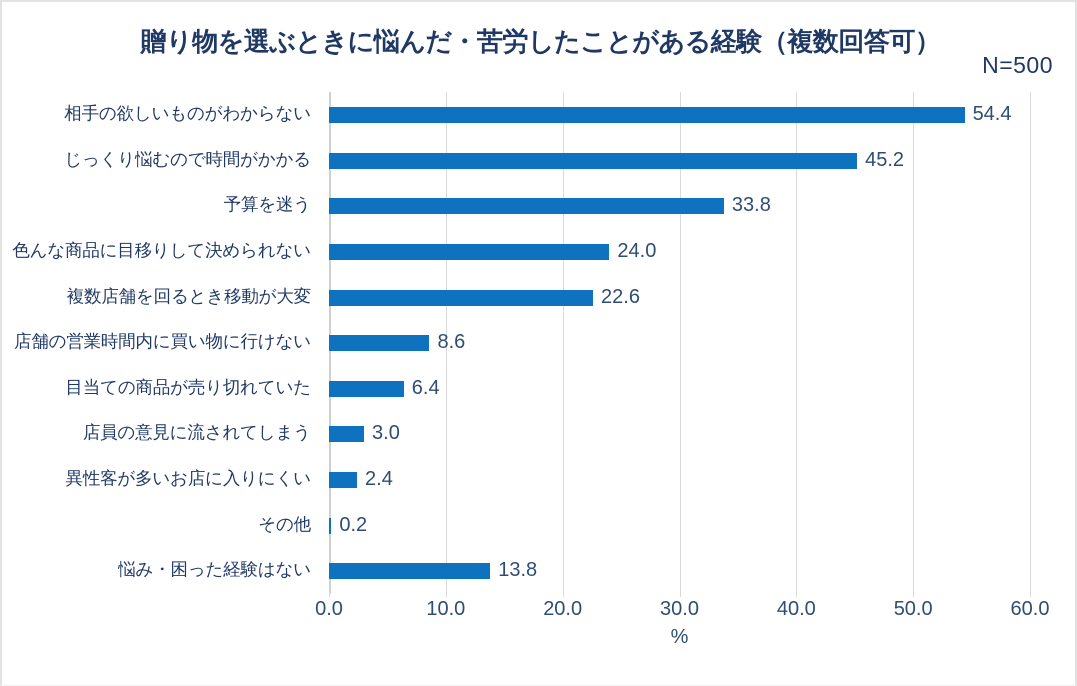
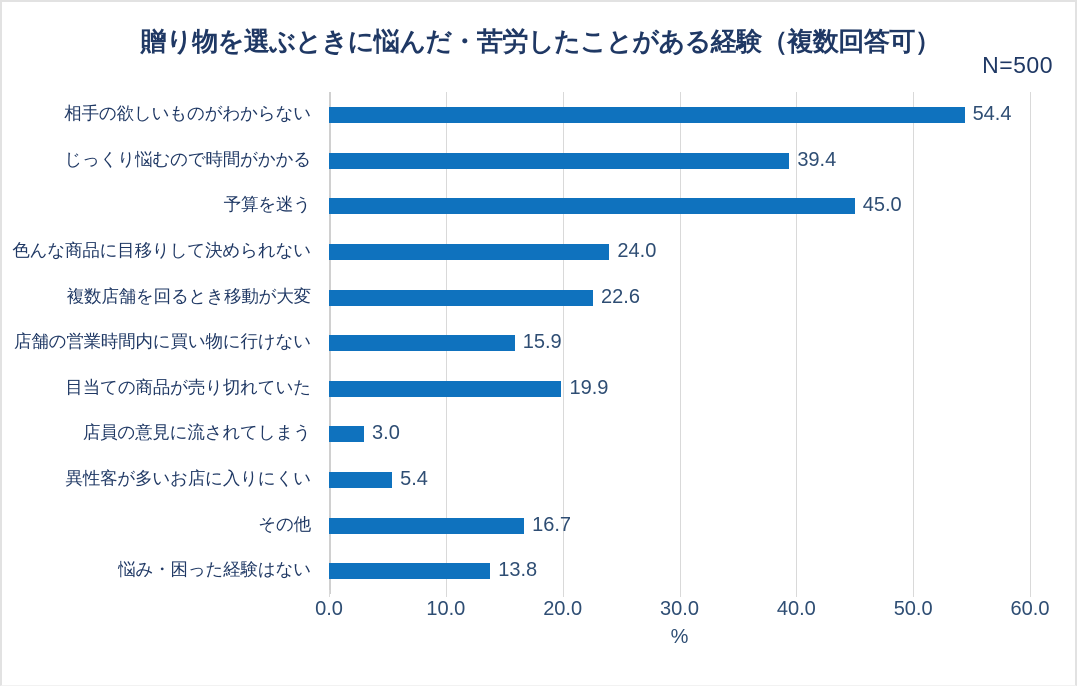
じっくり悩むので時間がかかる: 45.2 -> 39.4
予算を迷う: 33.8 -> 45.0
店舗の営業時間内に買い物に行けない: 8.6 -> 15.9
目当ての商品が売り切れていた: 6.4 -> 19.9
異性客が多いお店に入りにくい: 2.4 -> 5.4
その他: 0.2 -> 16.7
